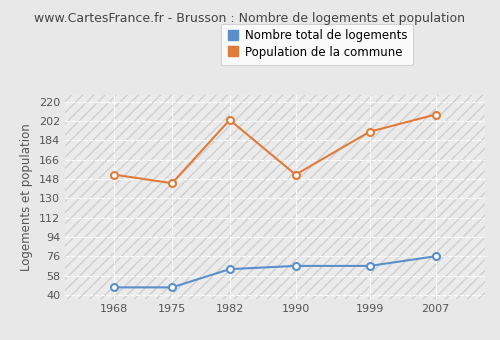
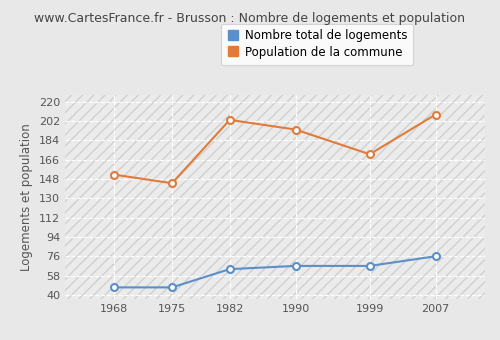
Population de la commune/1990: 152 -> 194
Population de la commune/1999: 192 -> 171
